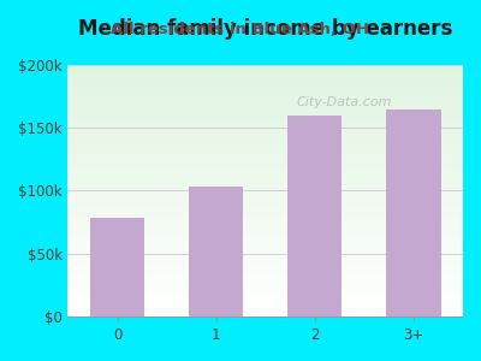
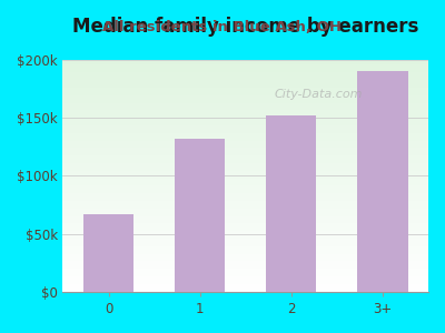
0: $78k -> $67k
1: $103k -> $132k
2: $160k -> $152k
3+: $165k -> $190k
